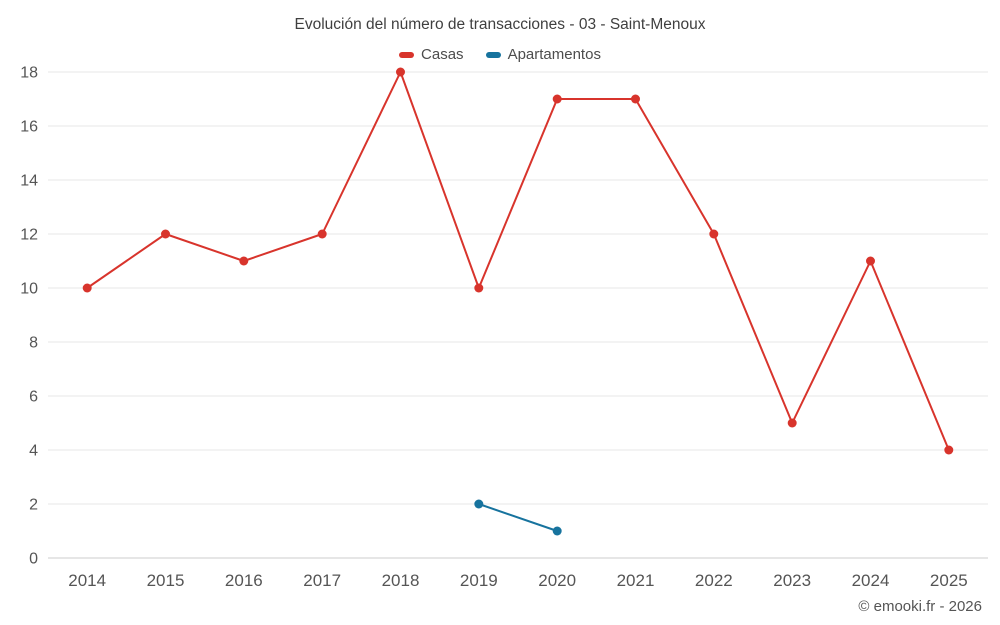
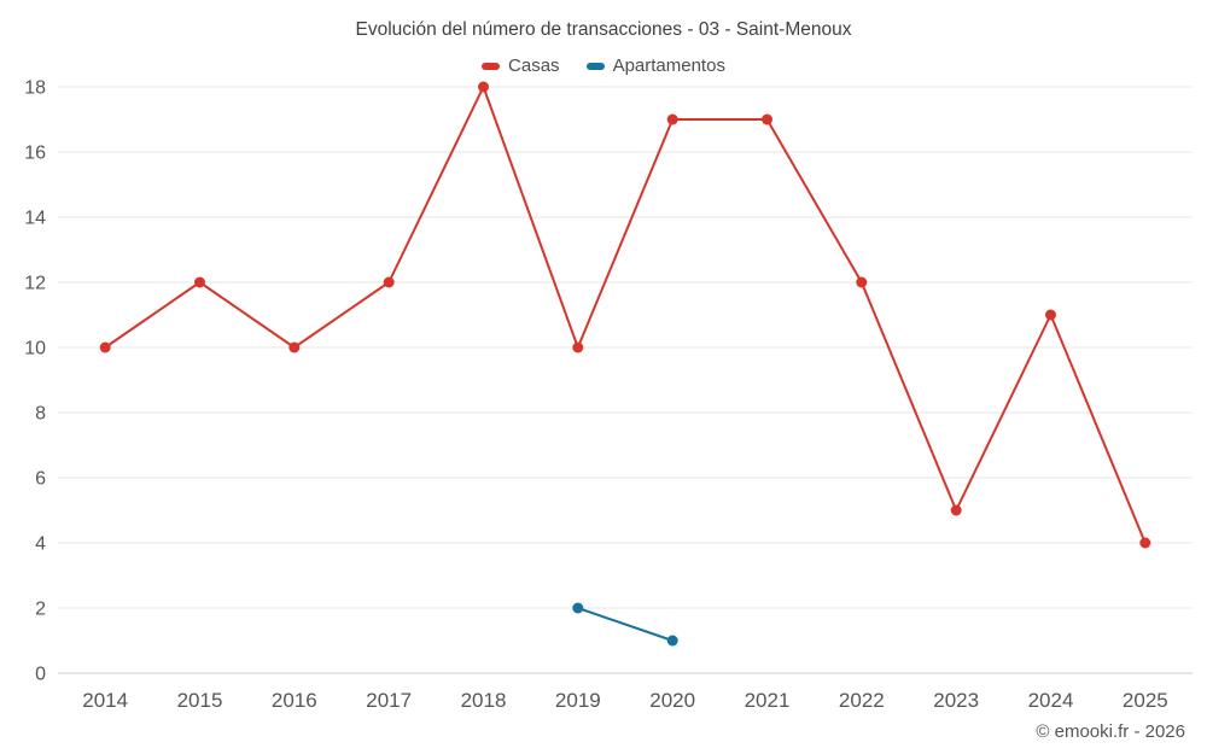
Casas/2016: 11 -> 10
